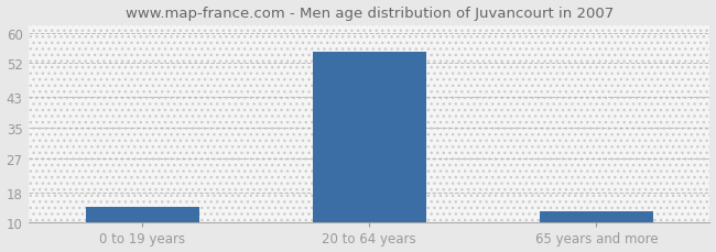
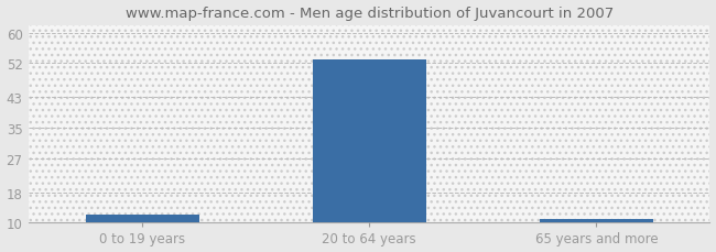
0 to 19 years: 14 -> 12
20 to 64 years: 55 -> 53
65 years and more: 13 -> 11
